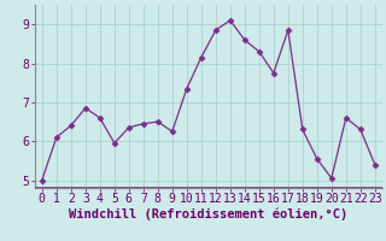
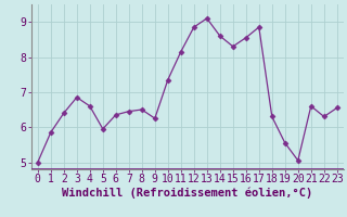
1: 6.10 -> 5.85
16: 7.75 -> 8.55
23: 5.40 -> 6.55
